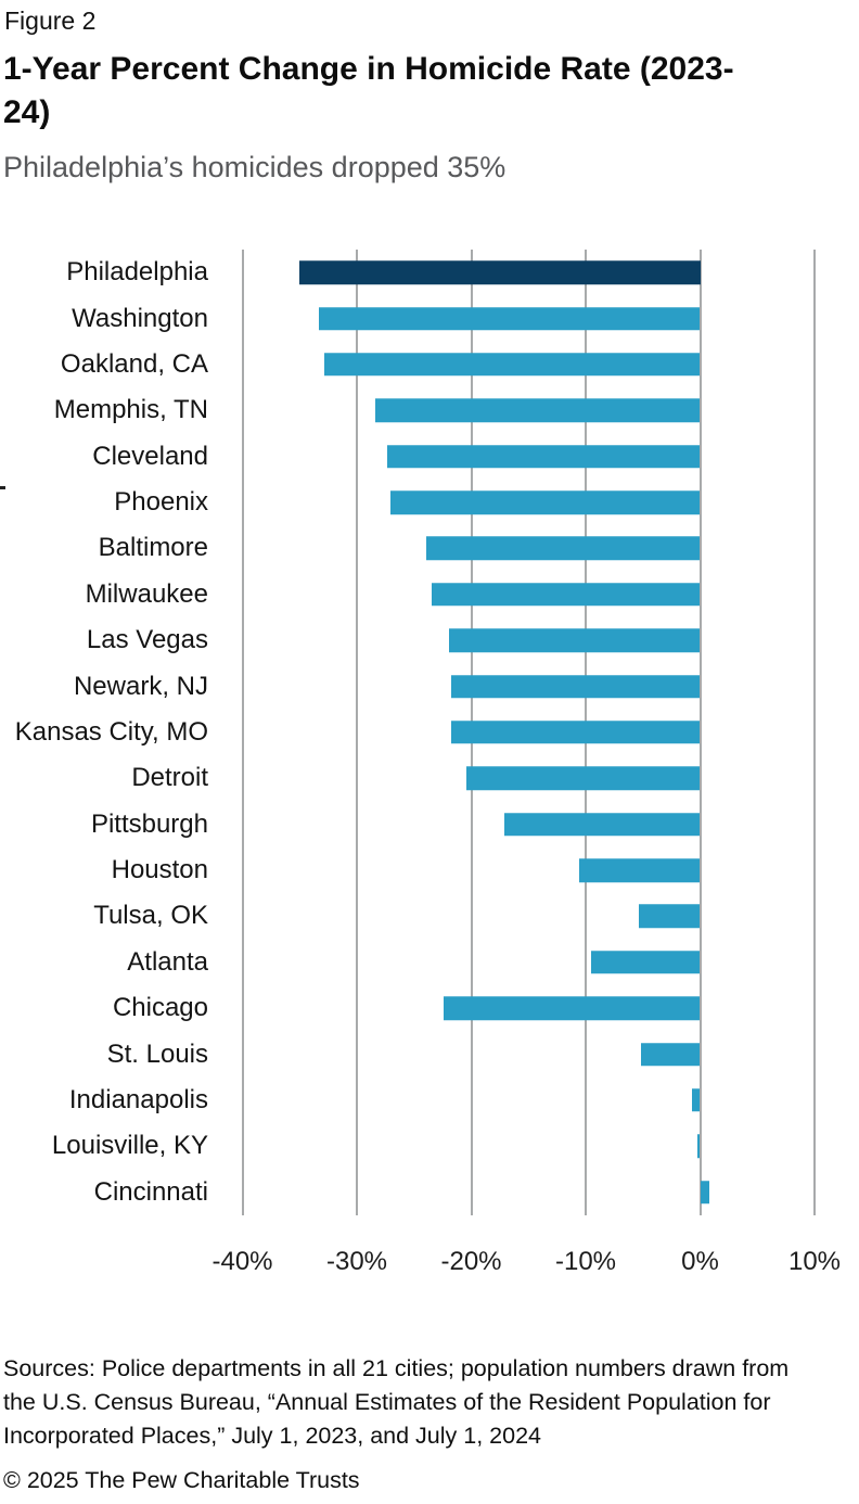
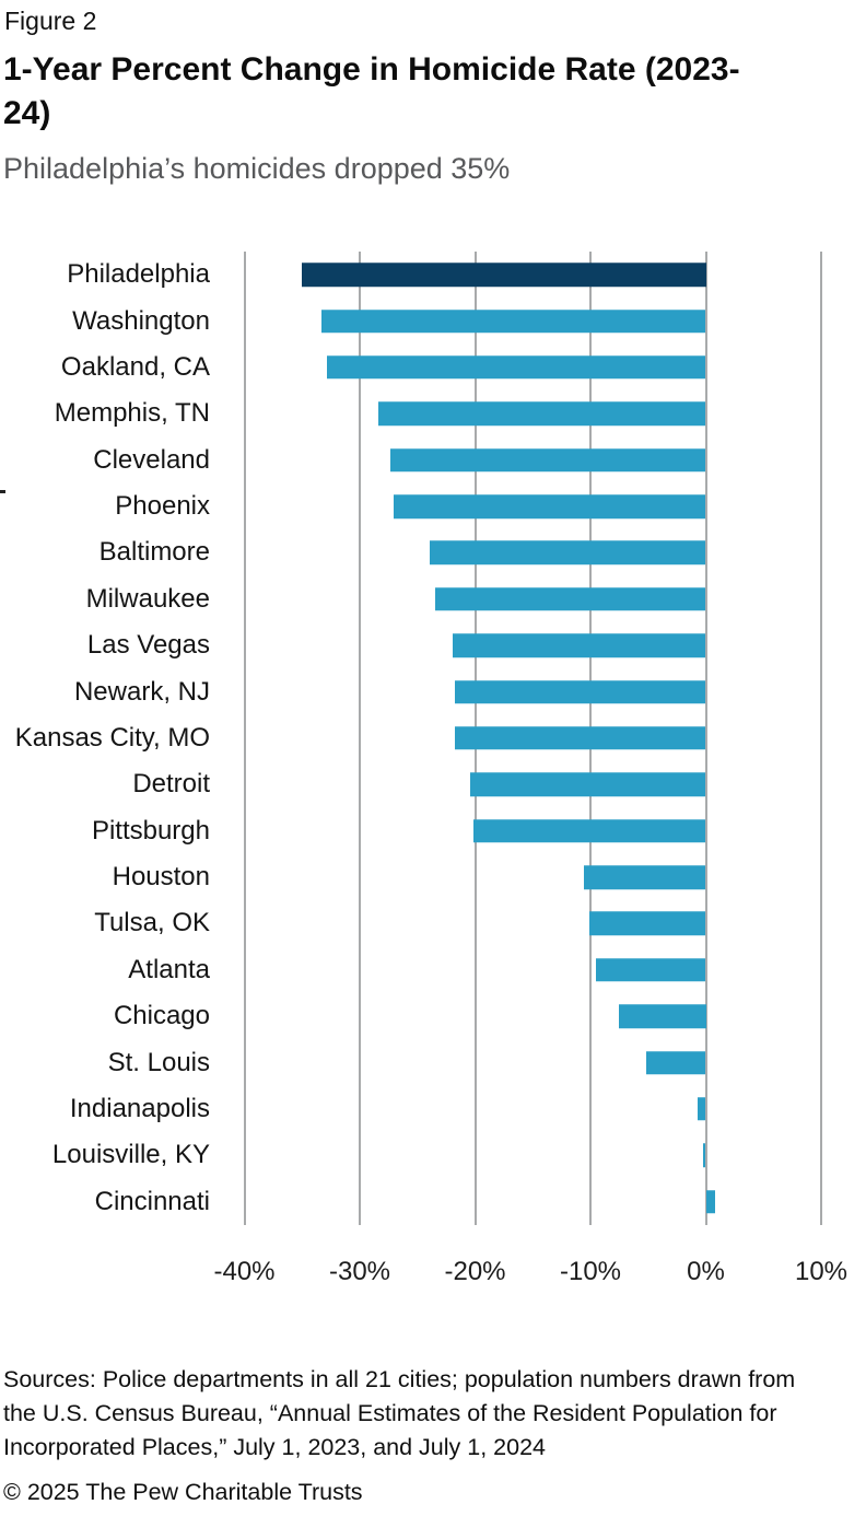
Pittsburgh: -17.1% -> -20.1%
Tulsa, OK: -5.4% -> -10.1%
Chicago: -22.4% -> -7.5%
